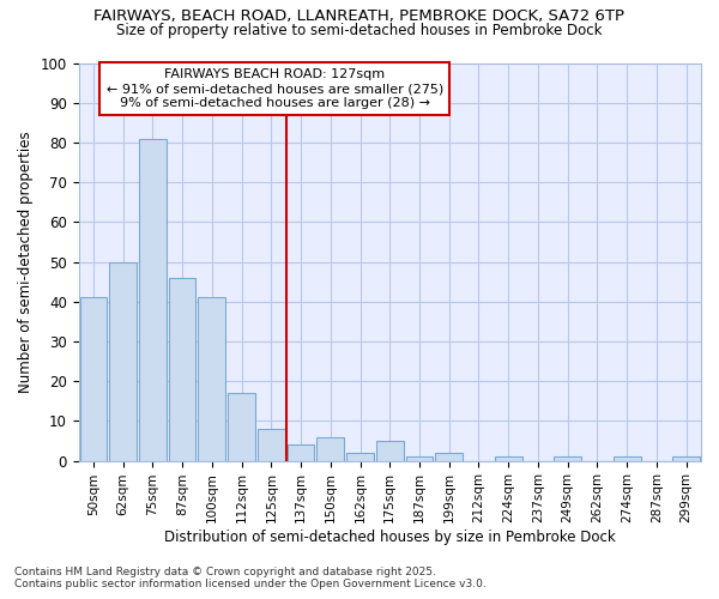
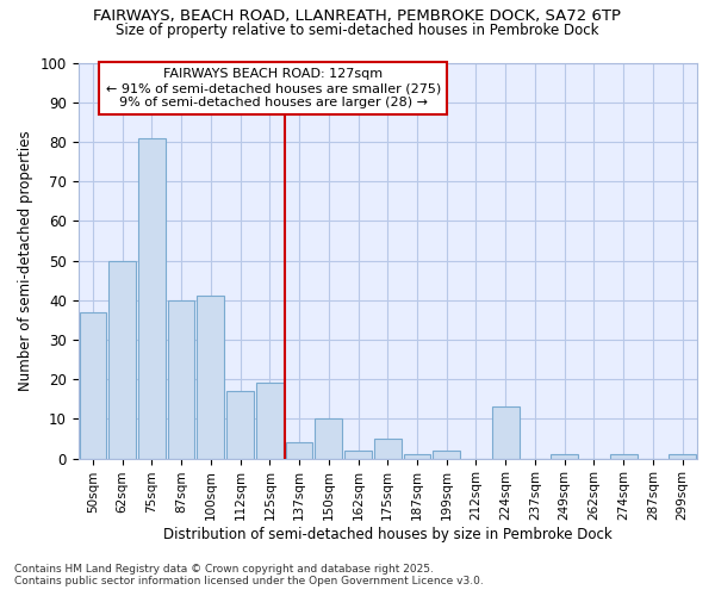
50sqm: 41 -> 37
87sqm: 46 -> 40
125sqm: 8 -> 19
150sqm: 6 -> 10
224sqm: 1 -> 13
